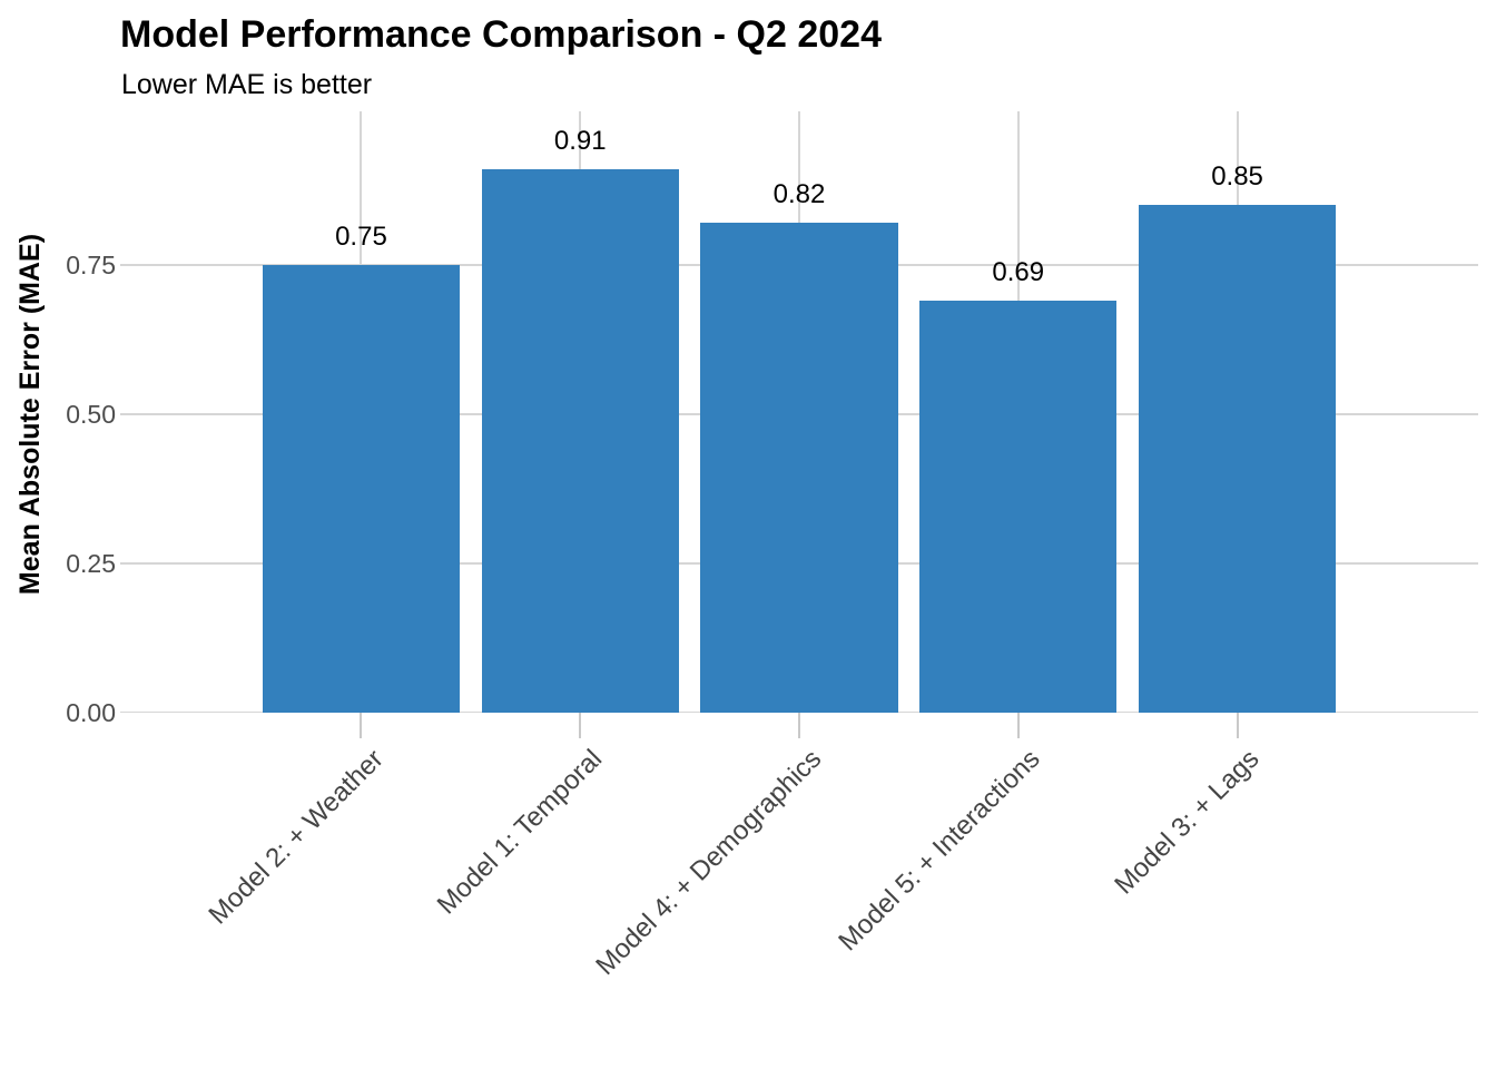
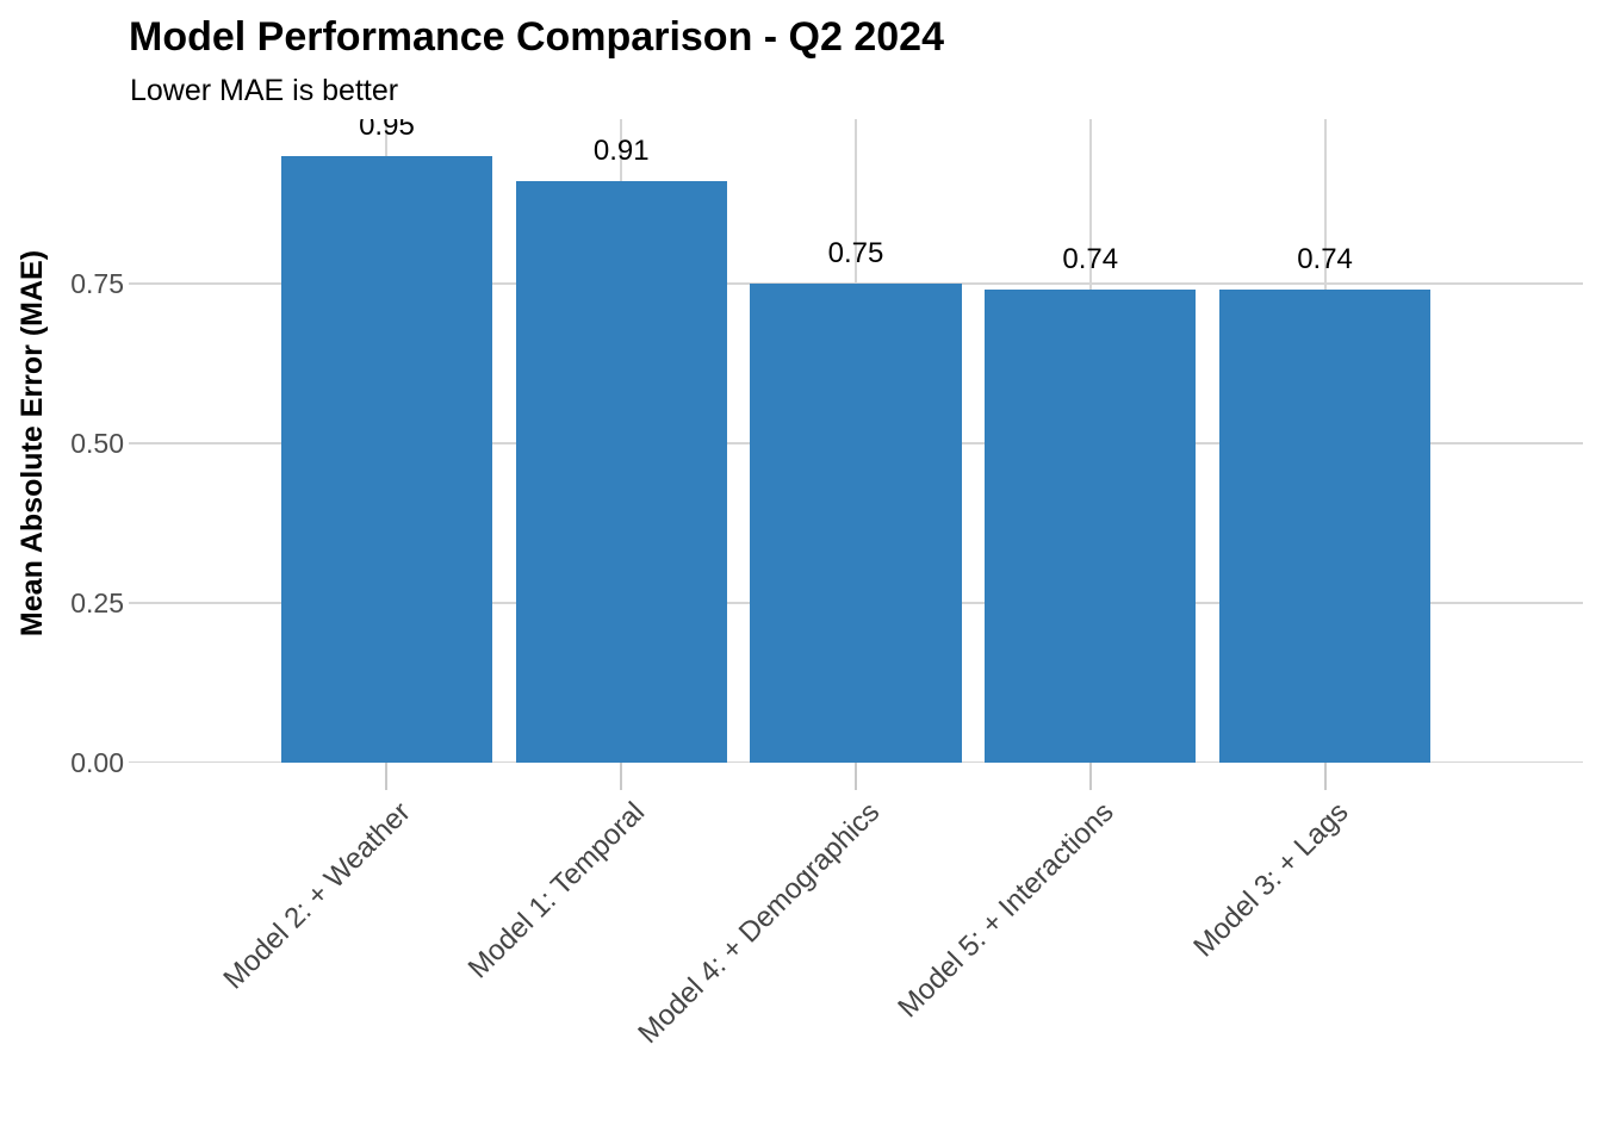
Model 2: + Weather: 0.75 -> 0.95
Model 4: + Demographics: 0.82 -> 0.75
Model 5: + Interactions: 0.69 -> 0.74
Model 3: + Lags: 0.85 -> 0.74
